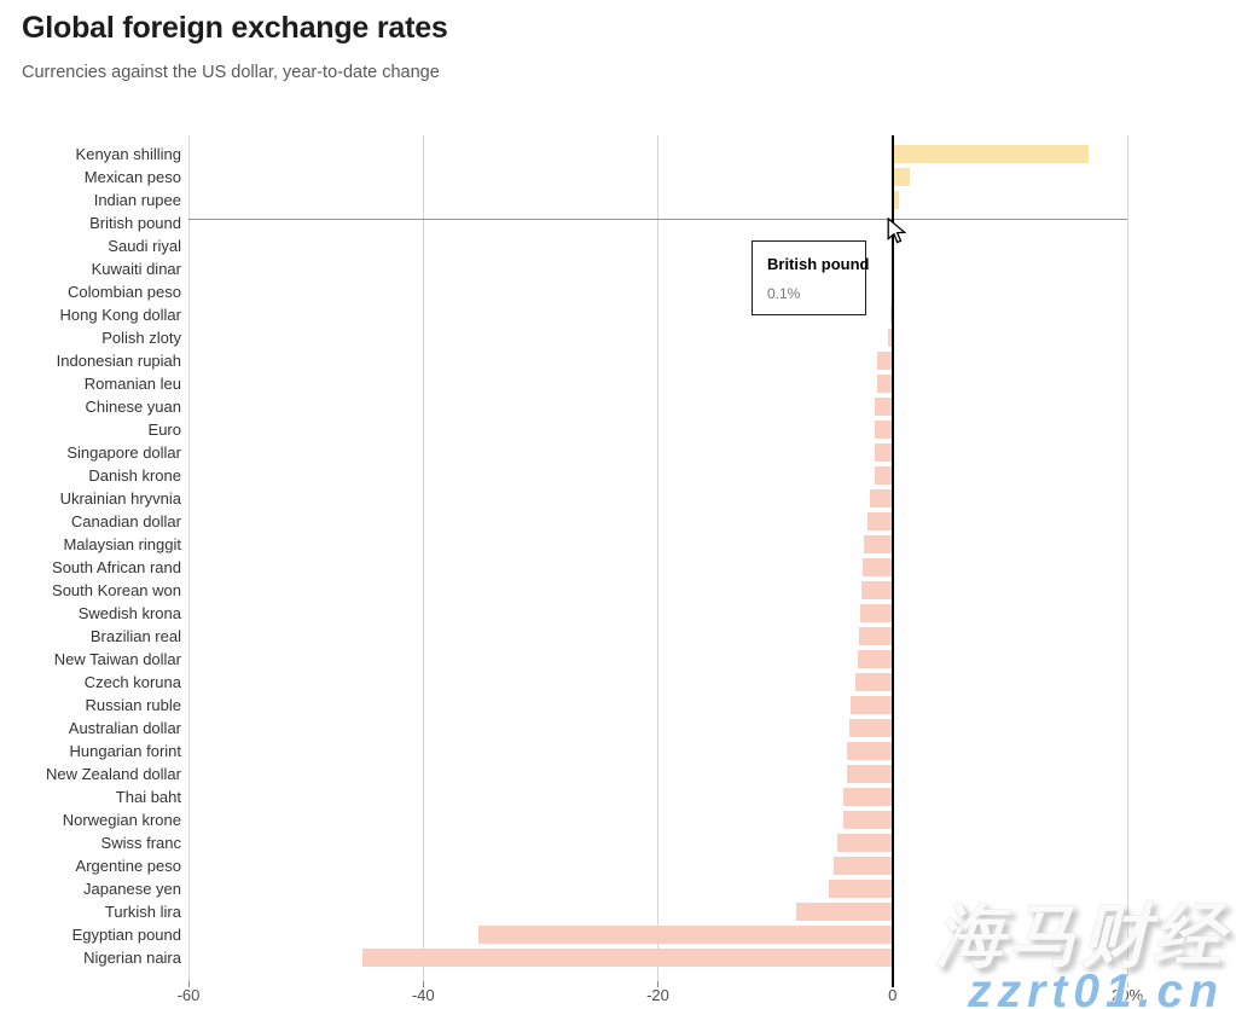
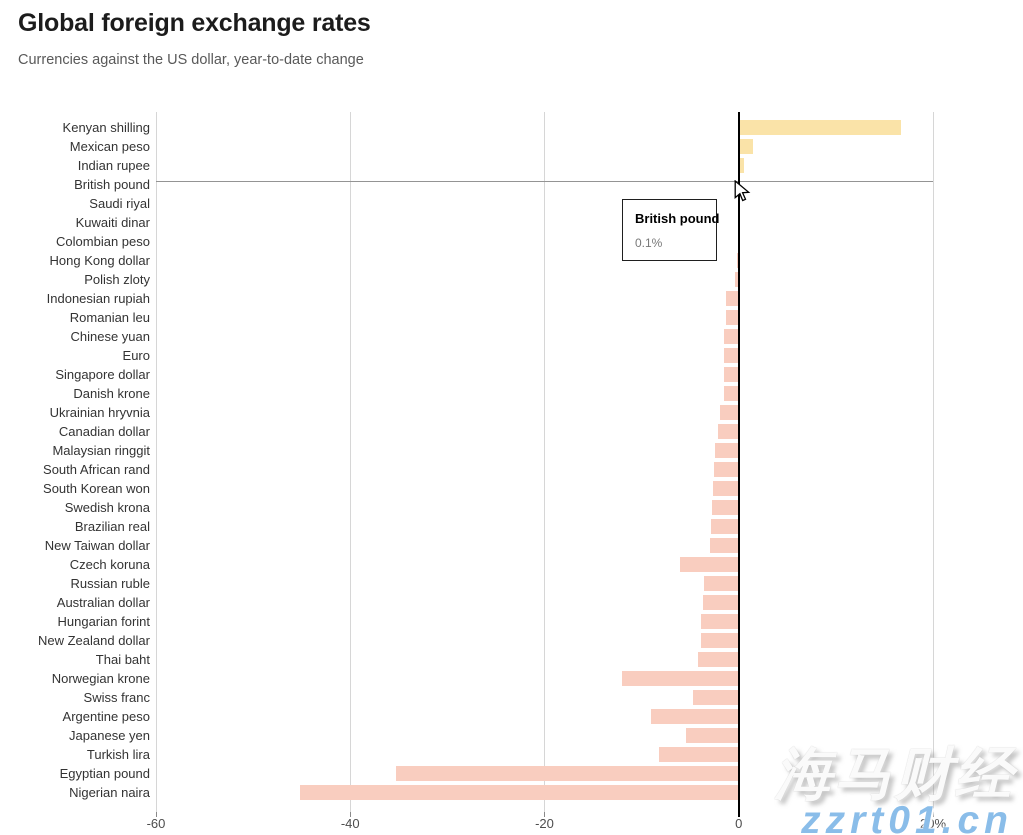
Czech koruna: -3% -> -6%
Norwegian krone: -4% -> -12%
Argentine peso: -5% -> -9%
